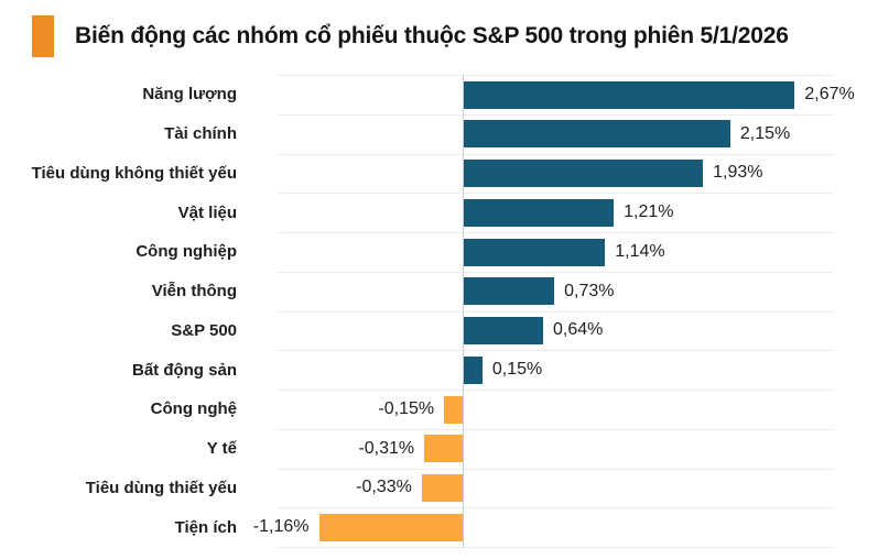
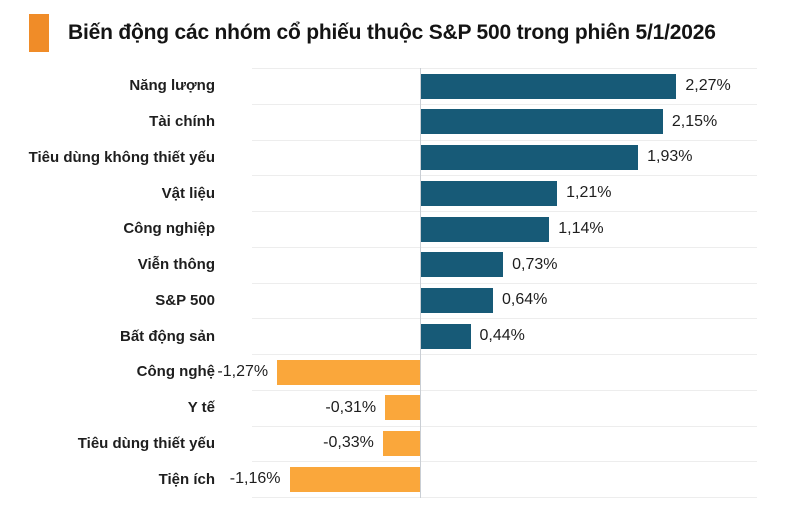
Năng lượng: 2,67% -> 2,27%
Bất động sản: 0,15% -> 0,44%
Công nghệ: -0,15% -> -1,27%
